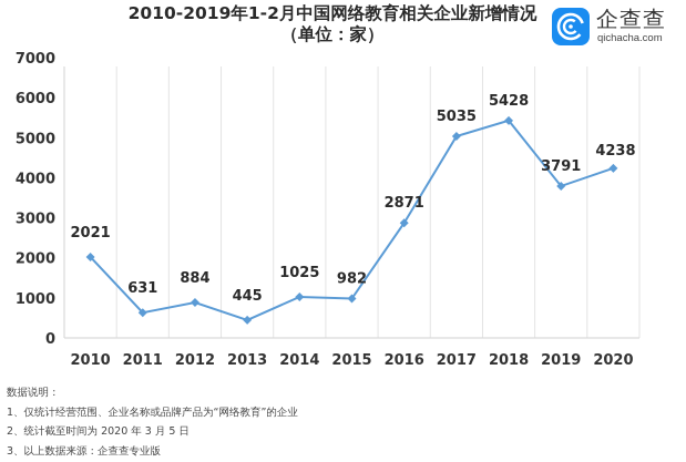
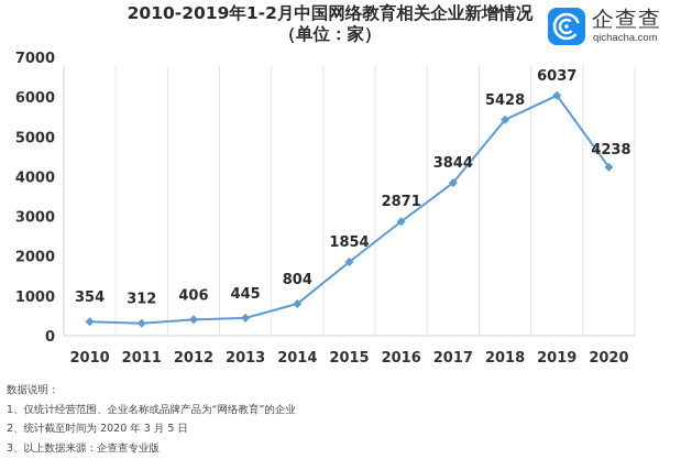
2010: 2021 -> 354
2011: 631 -> 312
2012: 884 -> 406
2014: 1025 -> 804
2015: 982 -> 1854
2017: 5035 -> 3844
2019: 3791 -> 6037
